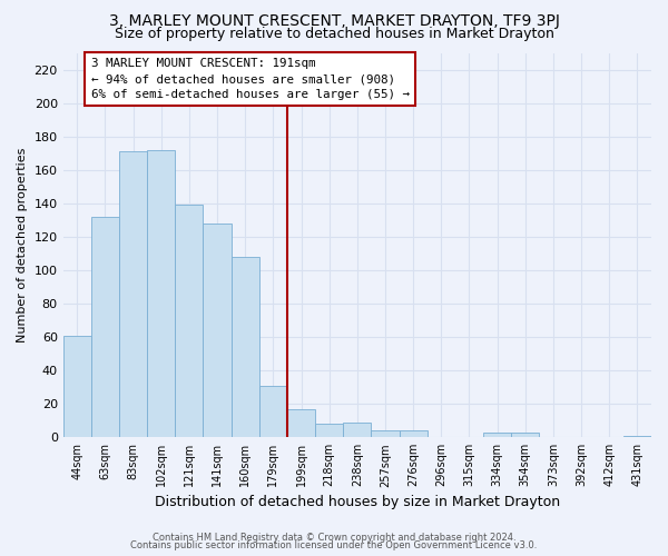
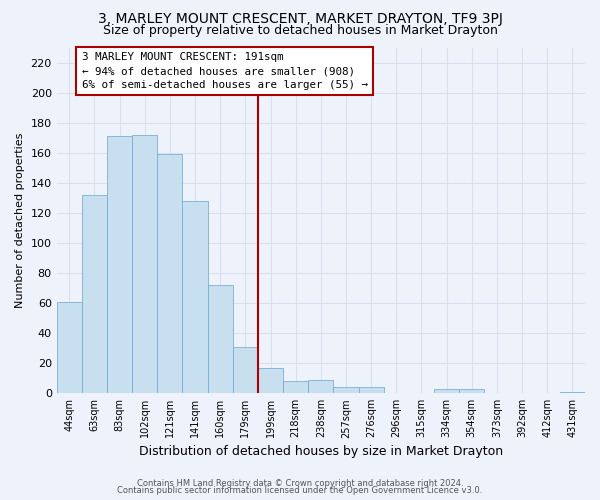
121sqm: 139 -> 159
160sqm: 108 -> 72
